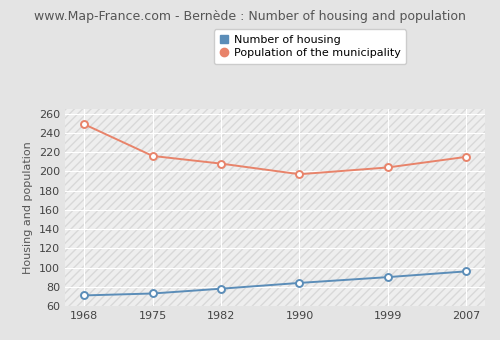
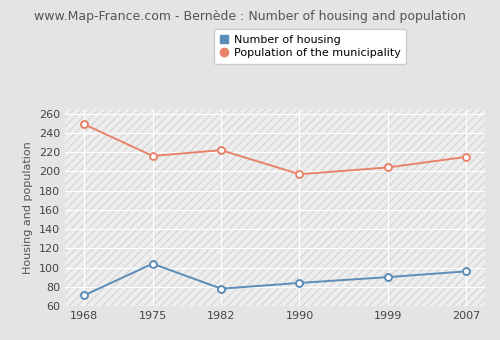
Number of housing/1975: 73 -> 104
Population of the municipality/1982: 208 -> 222
